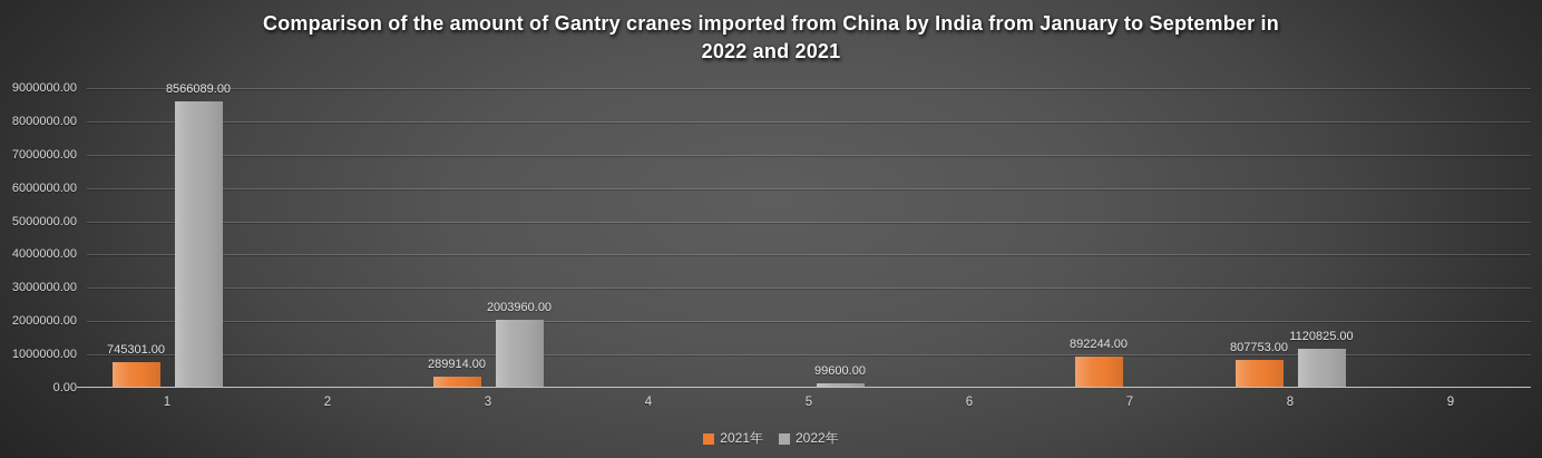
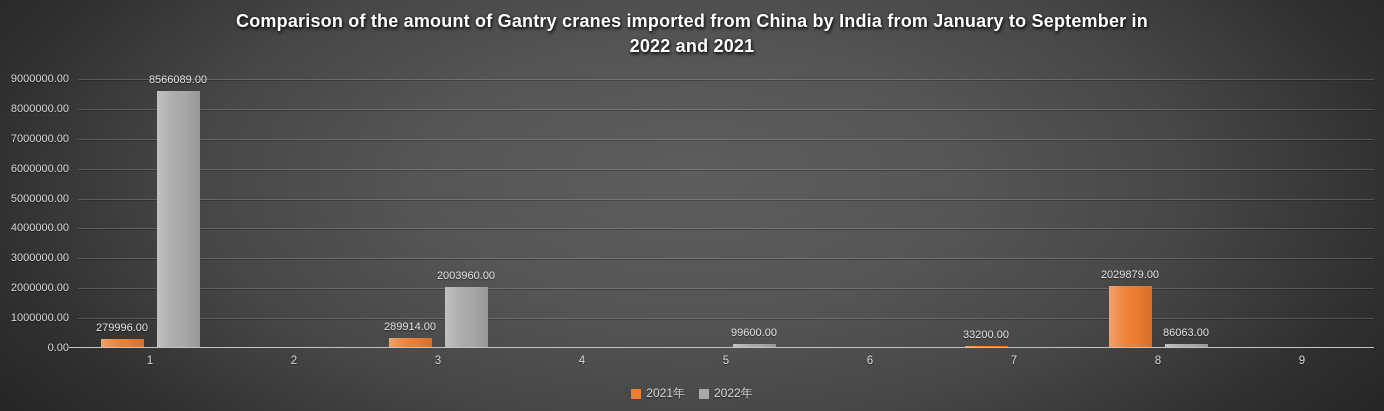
2021年/1: 745301.00 -> 279996.00
2021年/7: 892244.00 -> 33200.00
2021年/8: 807753.00 -> 2029879.00
2022年/8: 1120825.00 -> 86063.00
